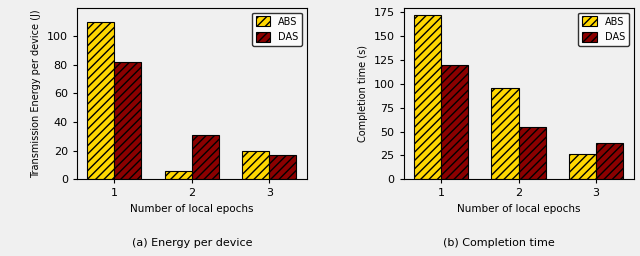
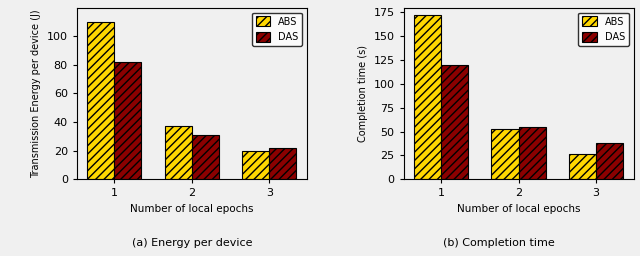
(a) Energy per device/ABS/2: 6 -> 37
(a) Energy per device/DAS/3: 17 -> 22
(b) Completion time/ABS/2: 96 -> 53
